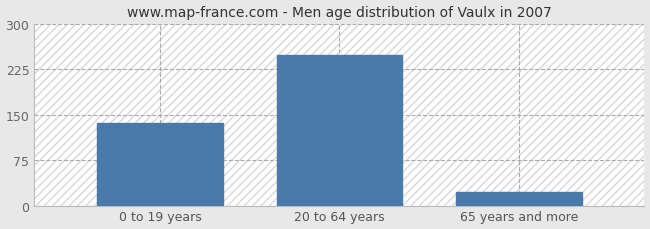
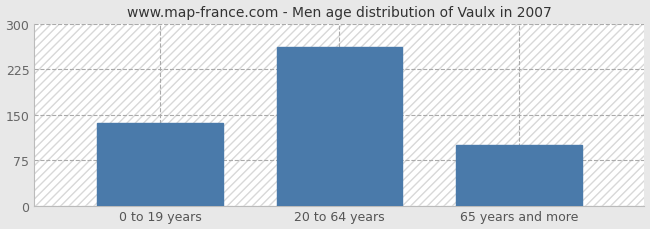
20 to 64 years: 248 -> 262
65 years and more: 22 -> 100
